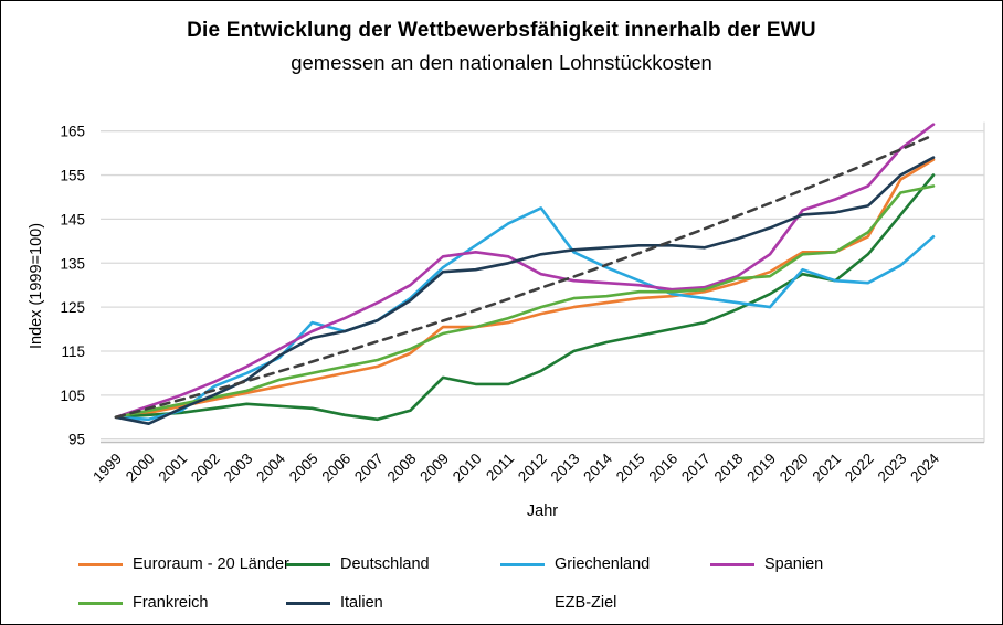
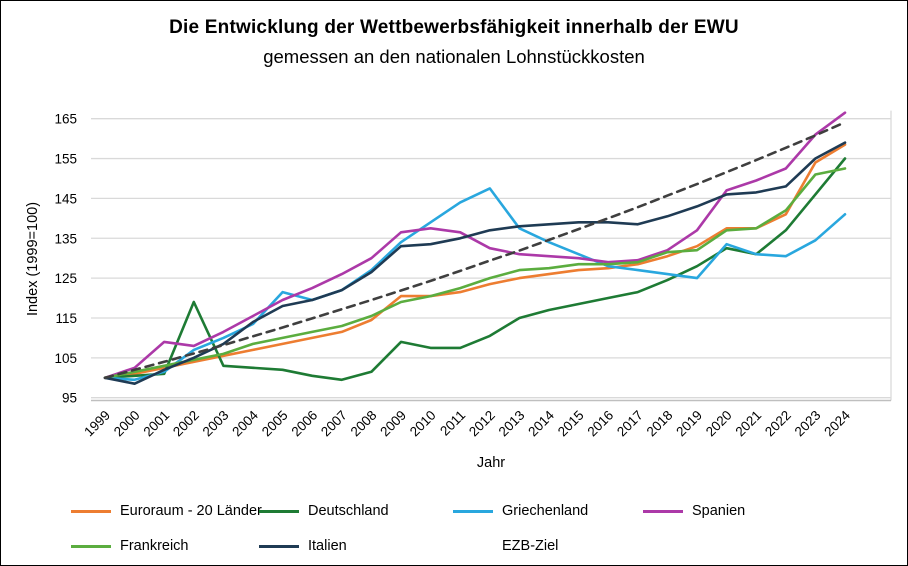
Spanien/2001: 105 -> 109
Deutschland/2002: 102 -> 119
